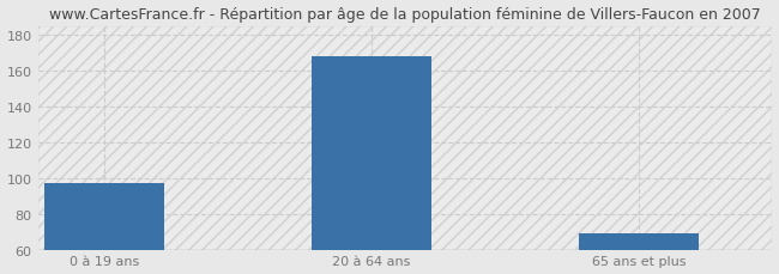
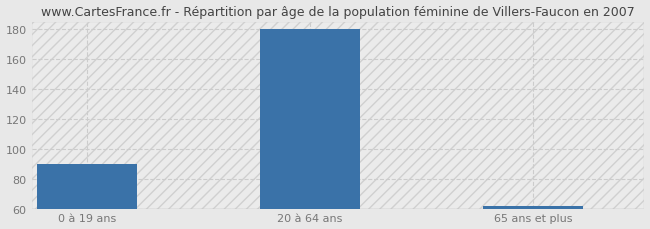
0 à 19 ans: 97 -> 90
20 à 64 ans: 168 -> 180
65 ans et plus: 69 -> 62
